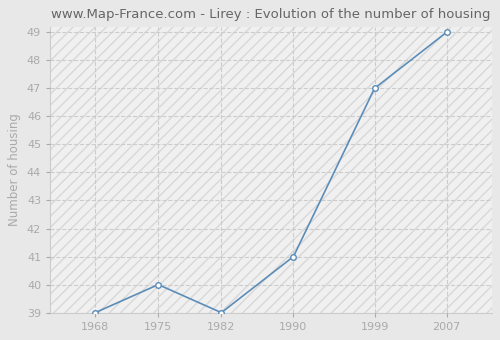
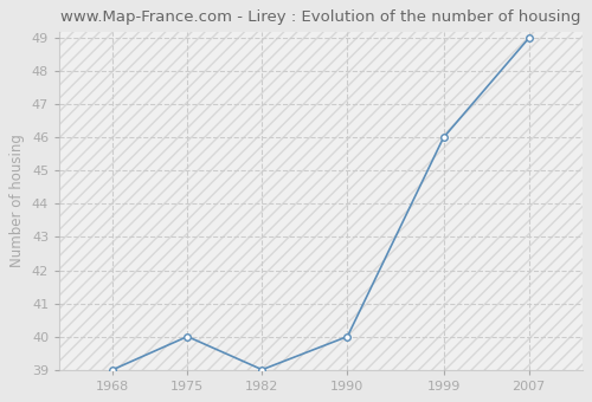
1990: 41 -> 40
1999: 47 -> 46
